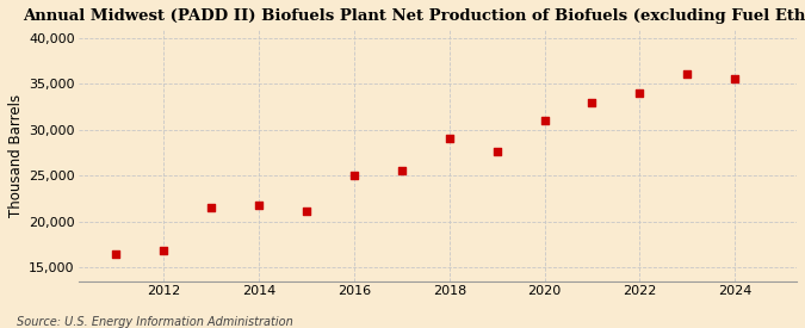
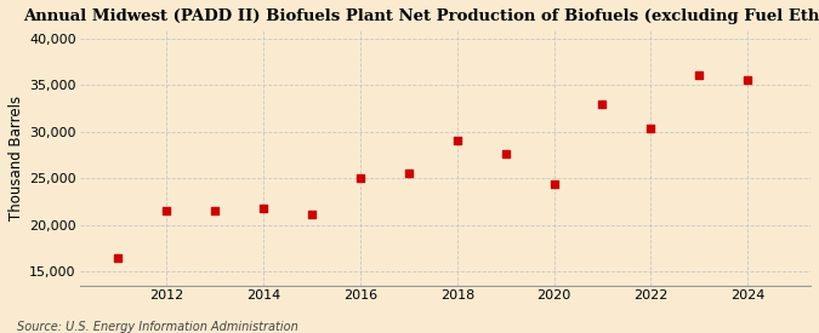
2012: 16,900 -> 21,600
2020: 31,000 -> 24,400
2022: 34,000 -> 30,400
